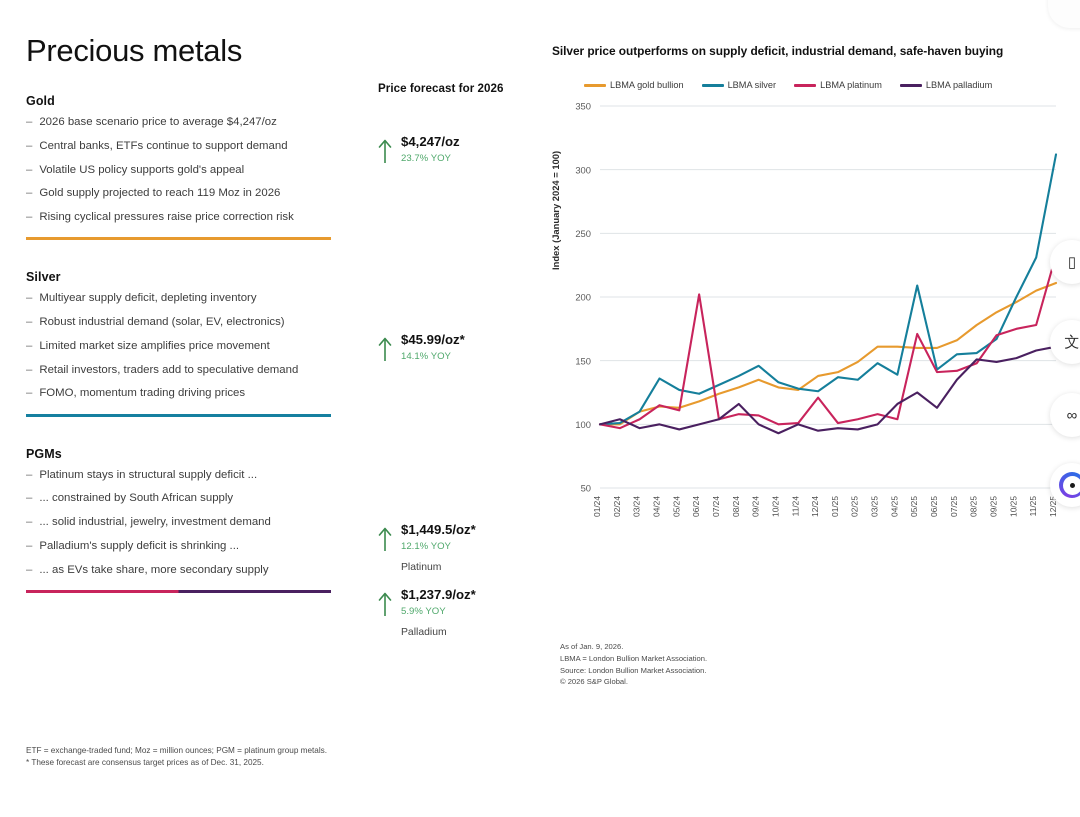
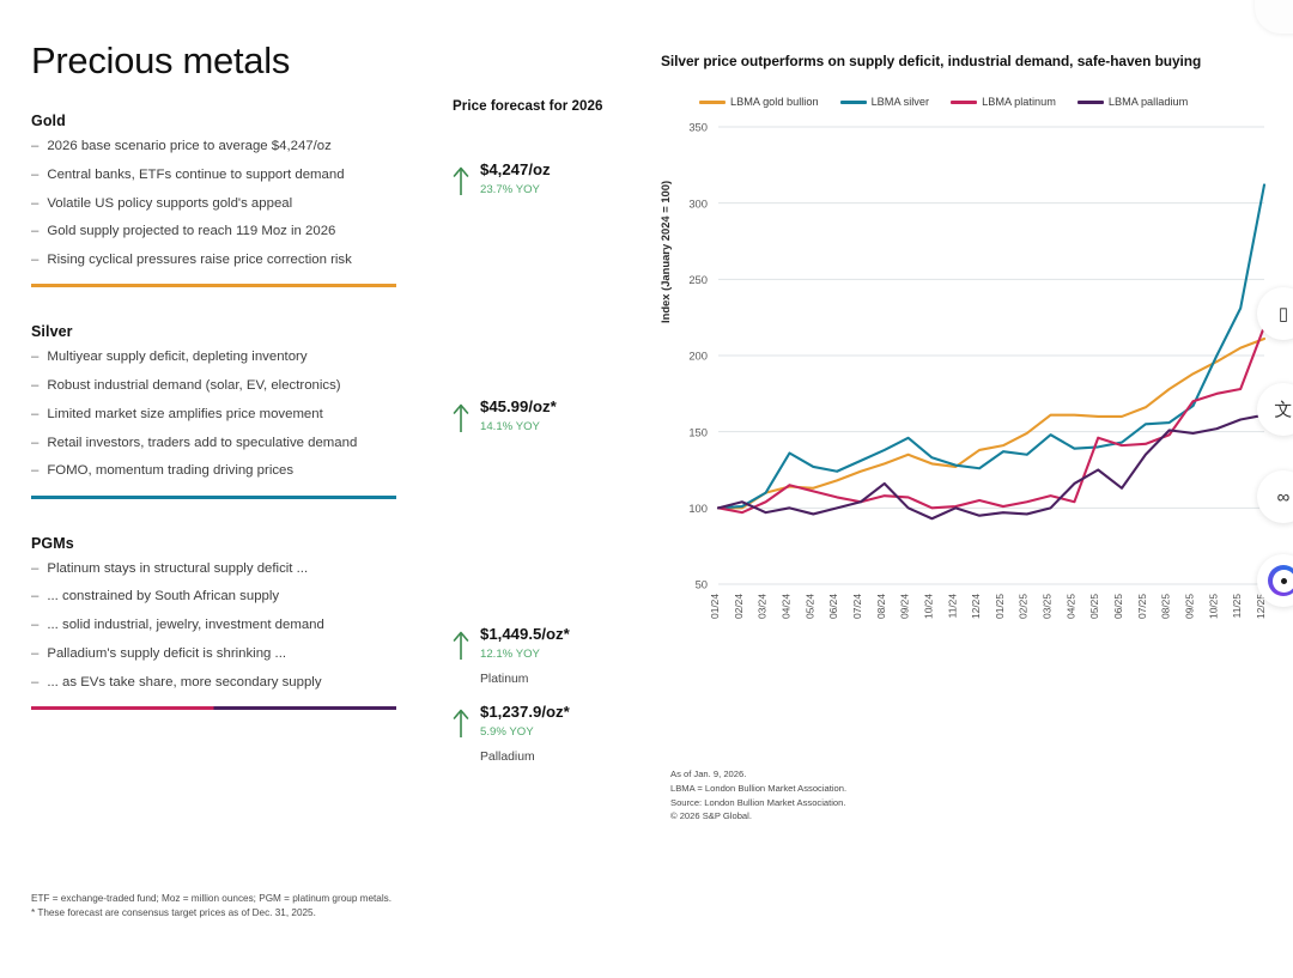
LBMA platinum/06/24: 202 -> 107
LBMA platinum/12/24: 121 -> 105
LBMA silver/05/25: 209 -> 140
LBMA platinum/05/25: 171 -> 146
LBMA platinum/12/25: 233 -> 219
